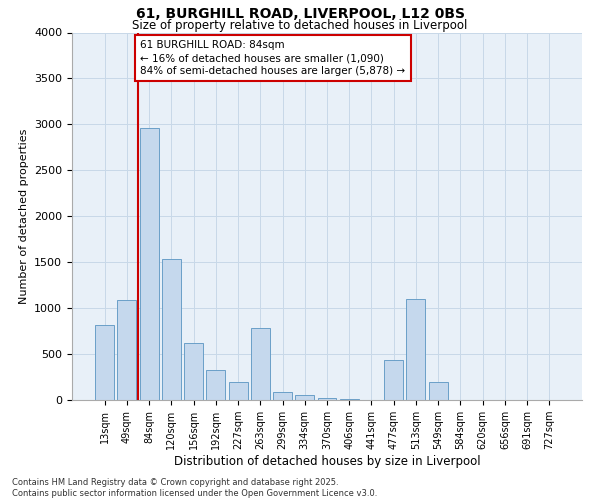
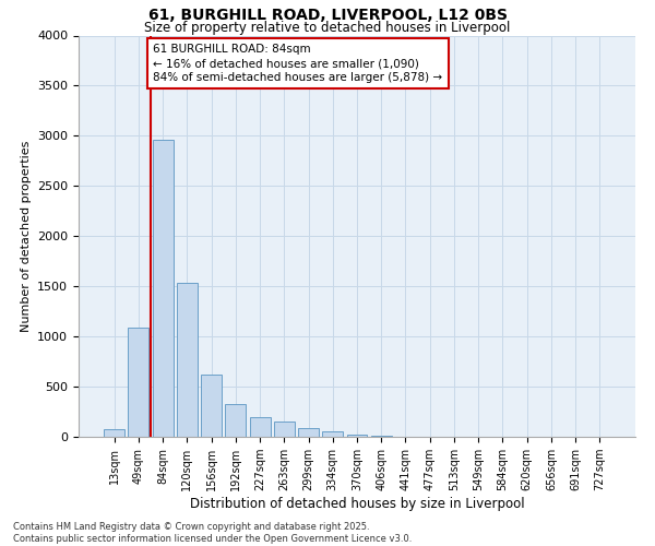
13sqm: 820 -> 80
263sqm: 780 -> 150
477sqm: 440 -> 0
513sqm: 1100 -> 0
549sqm: 200 -> 0
